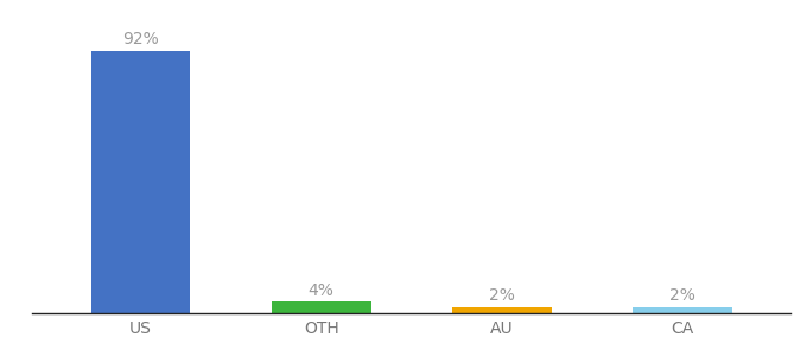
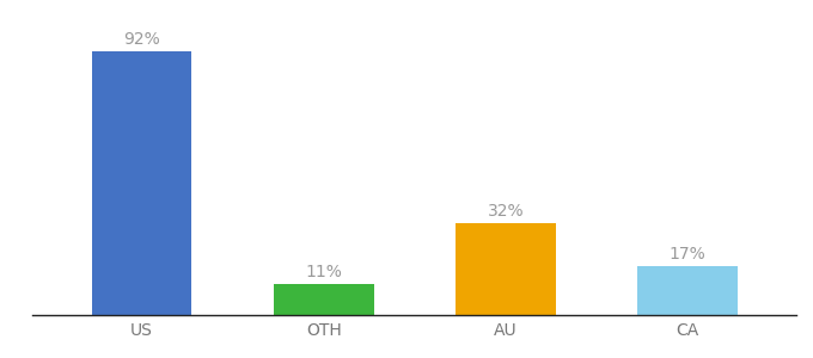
OTH: 4% -> 11%
AU: 2% -> 32%
CA: 2% -> 17%
